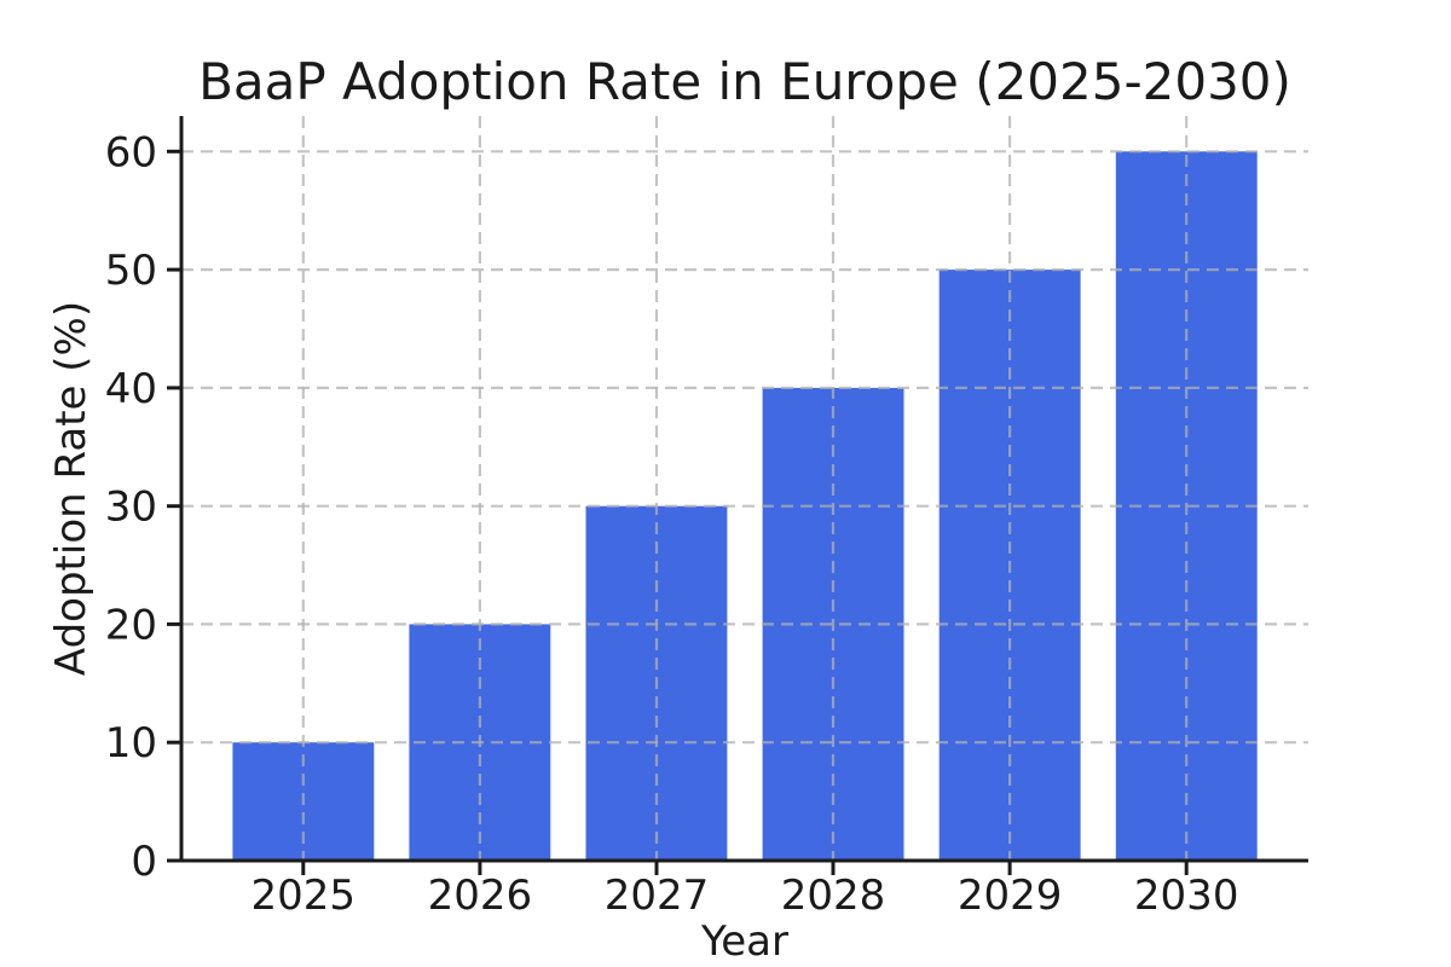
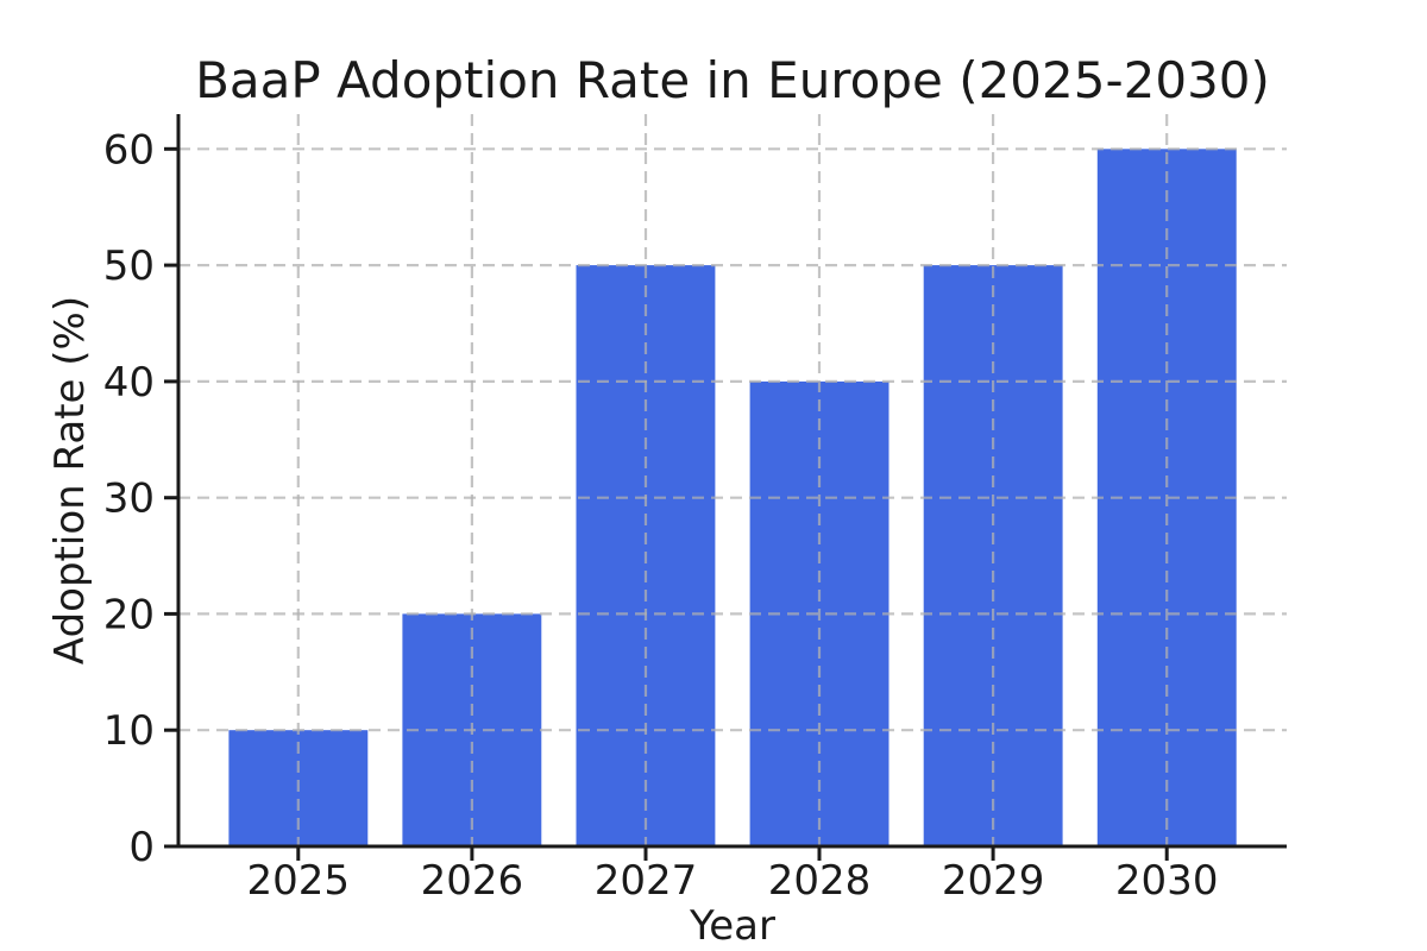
2027: 30 -> 50
